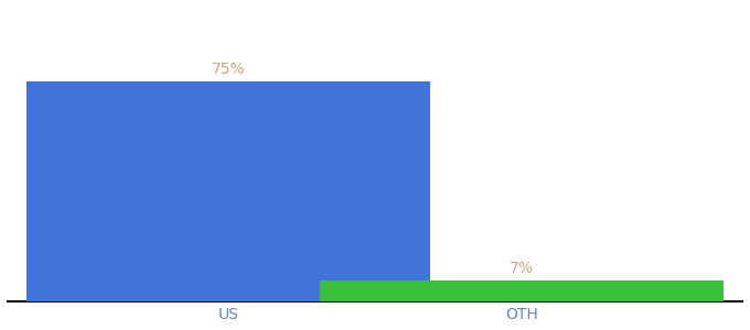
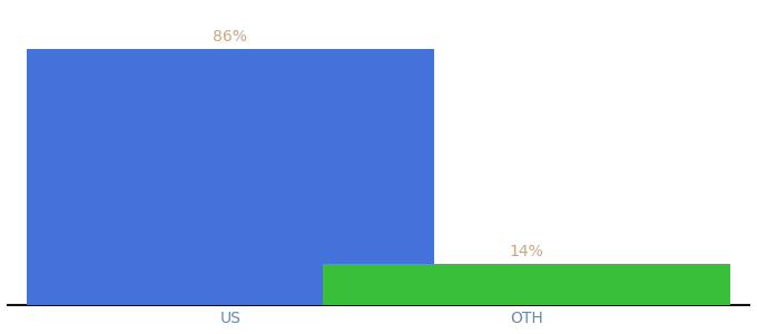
US: 75% -> 86%
OTH: 7% -> 14%
